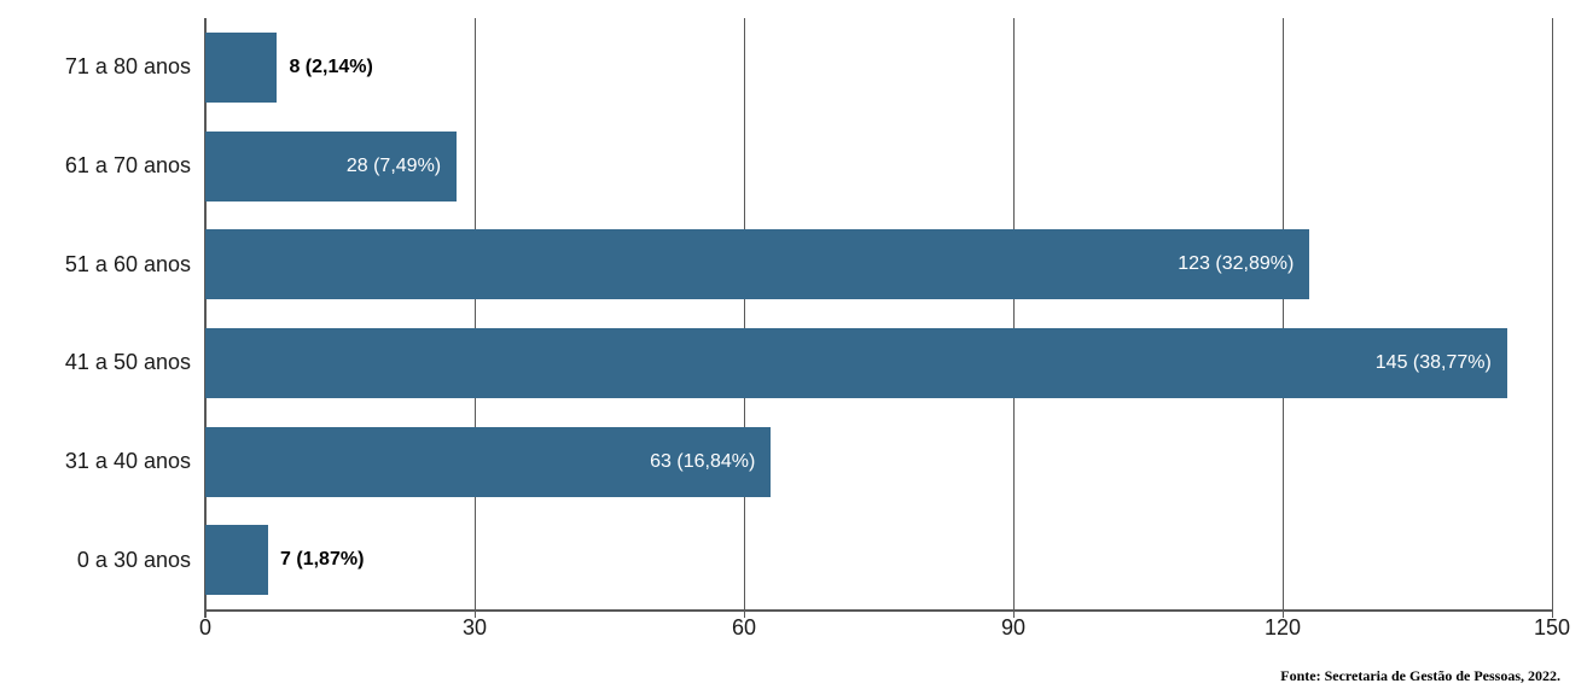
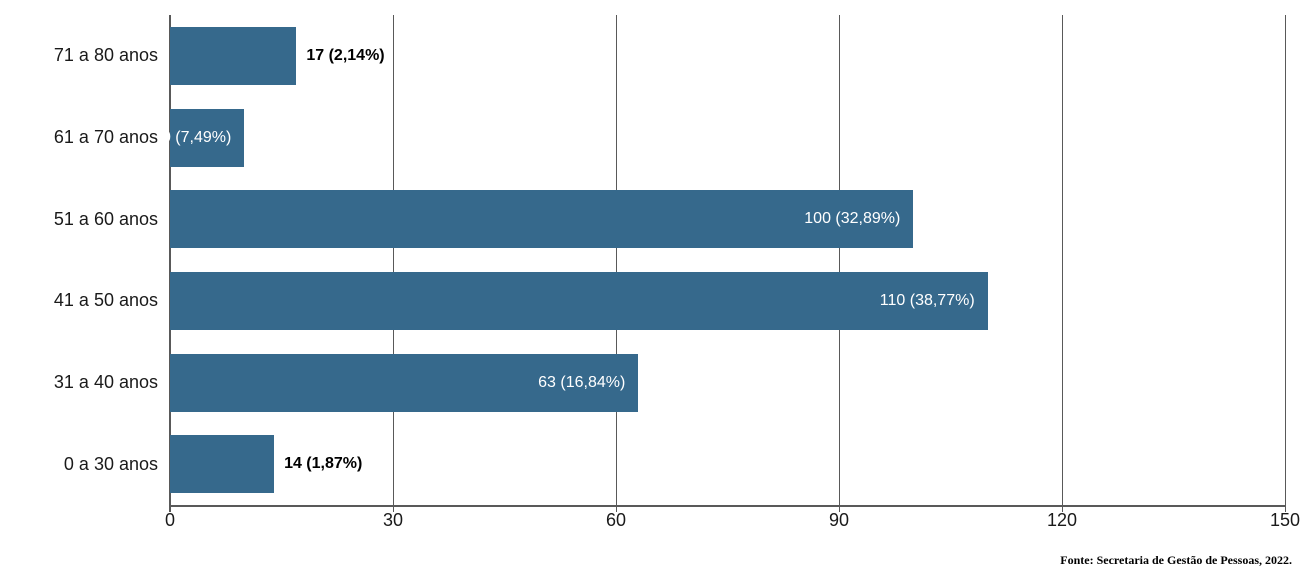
71 a 80 anos: 8 -> 17
61 a 70 anos: 28 -> 10
51 a 60 anos: 123 -> 100
41 a 50 anos: 145 -> 110
0 a 30 anos: 7 -> 14
